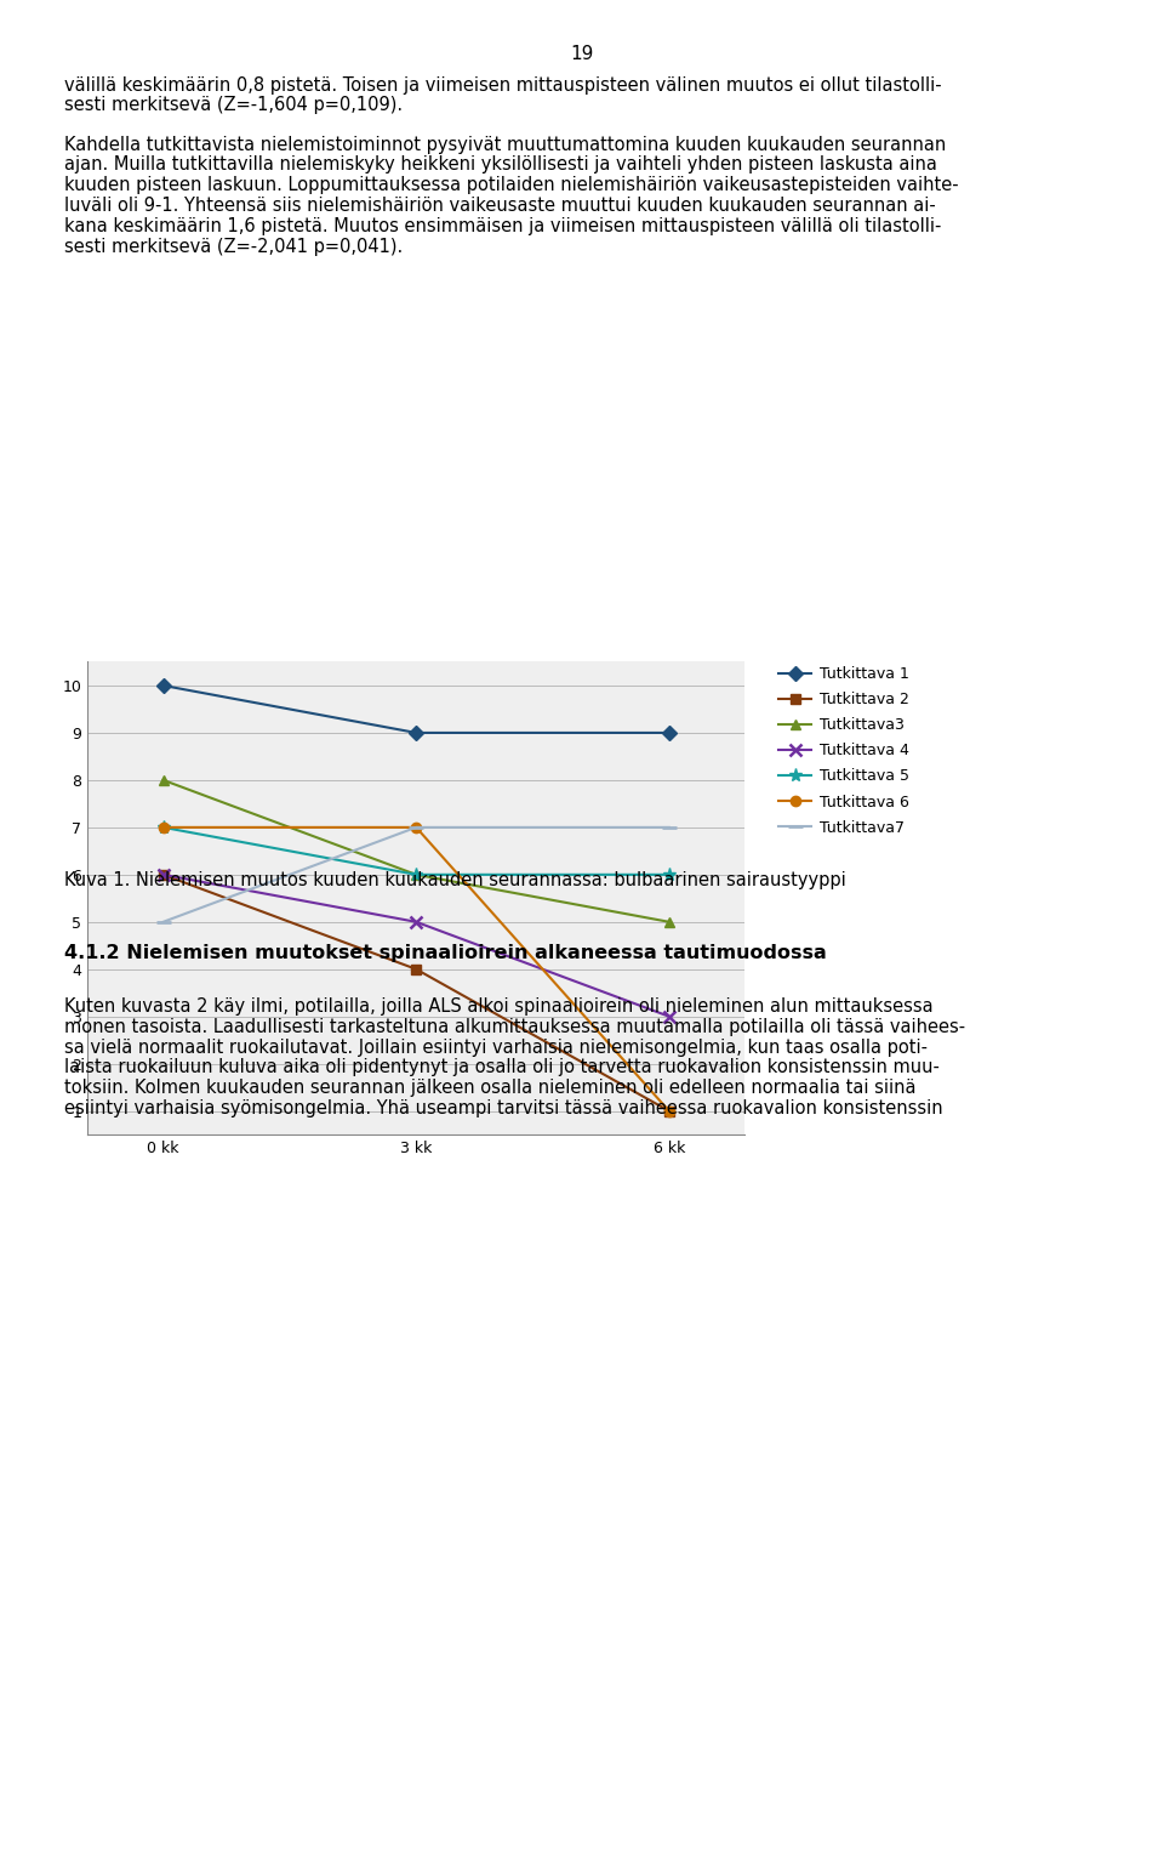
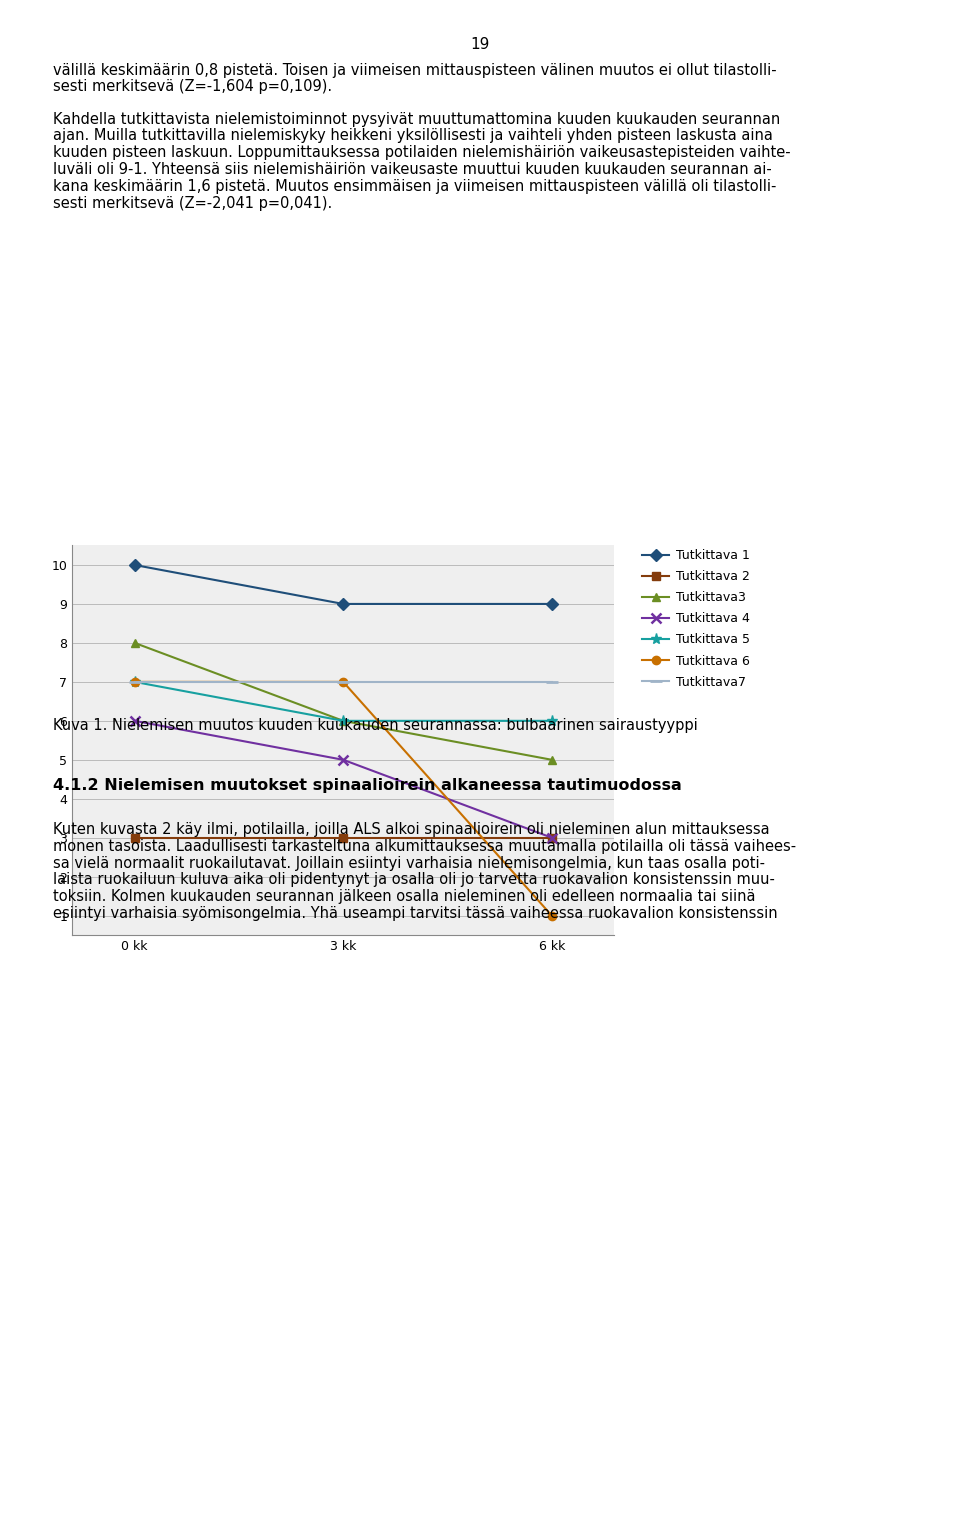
Tutkittava 2/0 kk: 6 -> 3
Tutkittava7/0 kk: 5 -> 7
Tutkittava 2/3 kk: 4 -> 3
Tutkittava 2/6 kk: 1 -> 3
